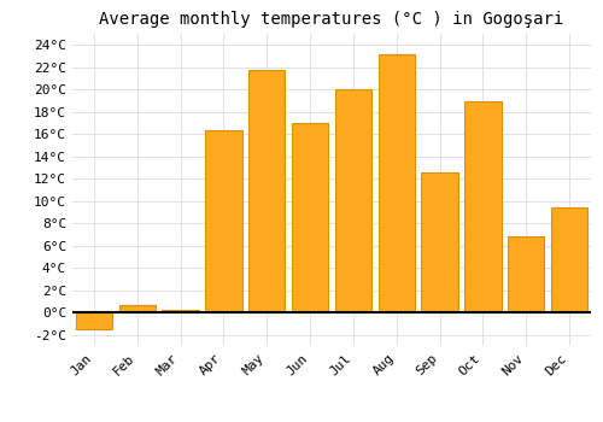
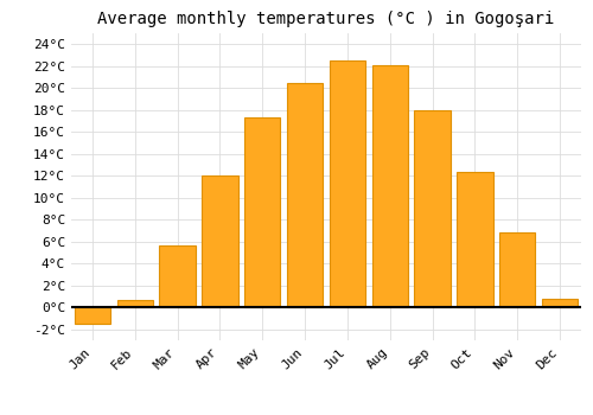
Mar: 0.2°C -> 5.7°C
Apr: 16.4°C -> 12.0°C
May: 21.8°C -> 17.3°C
Jun: 17.0°C -> 20.5°C
Jul: 20.0°C -> 22.5°C
Aug: 23.2°C -> 22.1°C
Sep: 12.6°C -> 18.0°C
Oct: 19.0°C -> 12.3°C
Dec: 9.4°C -> 0.8°C
